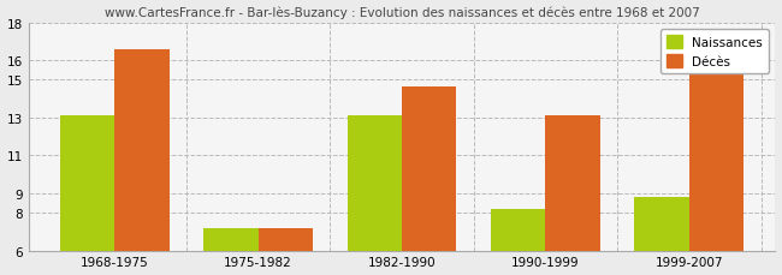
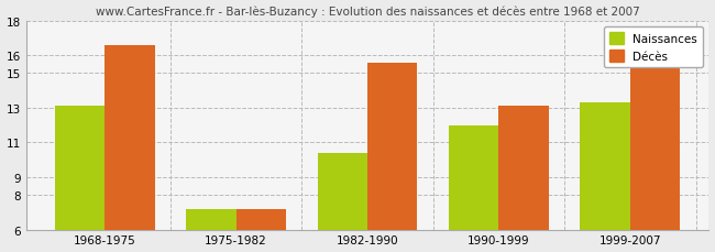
Naissances/1982-1990: 13.1 -> 10.4
Décès/1982-1990: 14.6 -> 15.6
Naissances/1990-1999: 8.2 -> 12.0
Naissances/1999-2007: 8.8 -> 13.3
